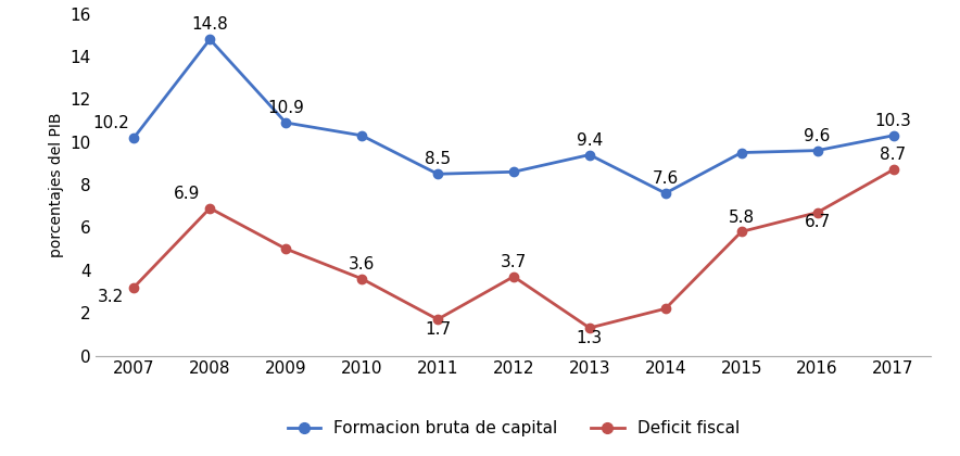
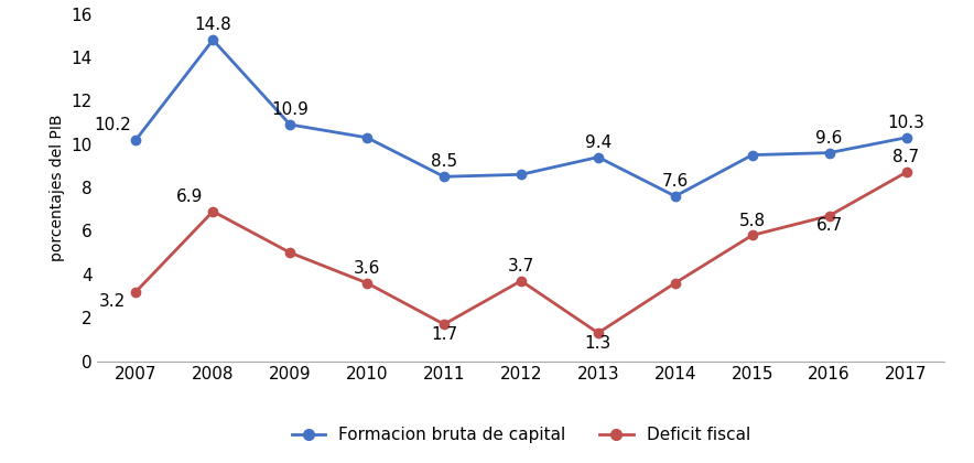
Deficit fiscal/2014: 2.2 -> 3.6
